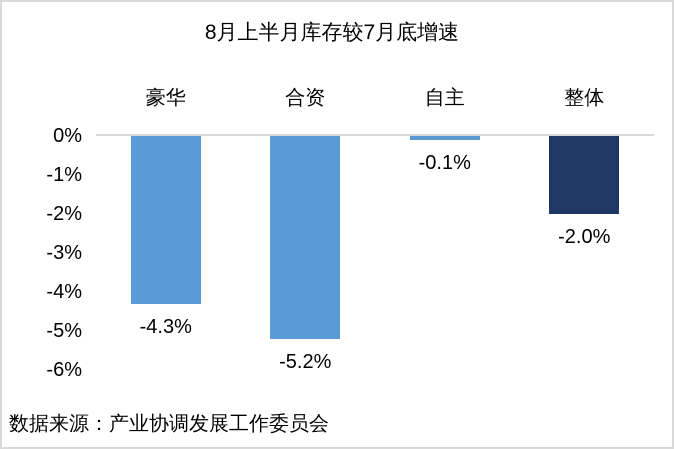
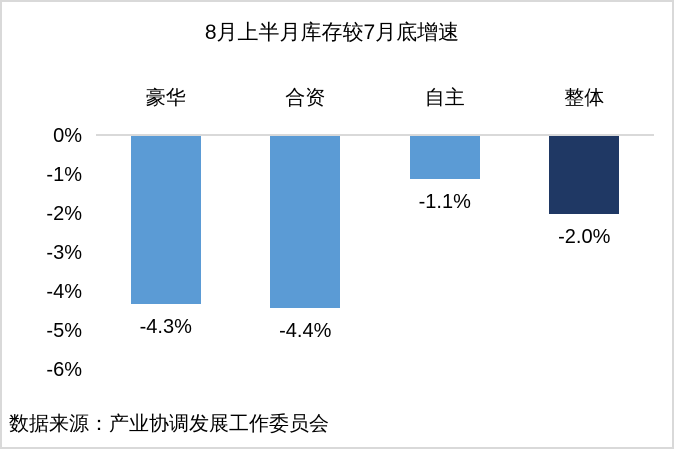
合资: -5.2% -> -4.4%
自主: -0.1% -> -1.1%
